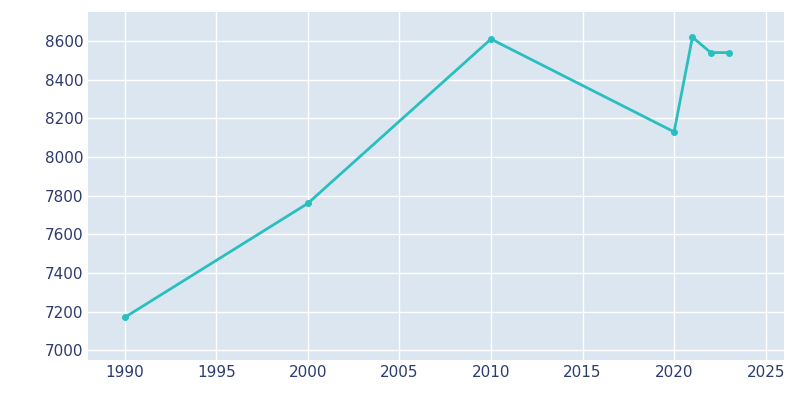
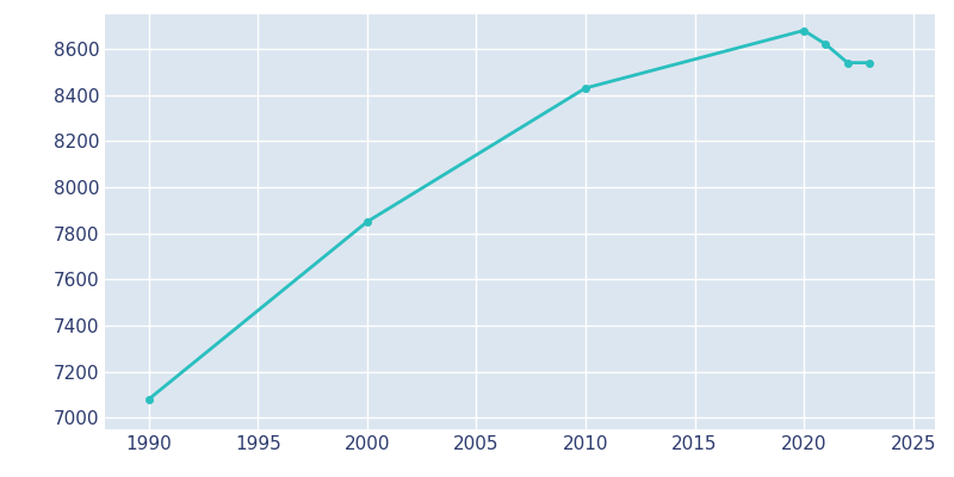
1990: 7170 -> 7080
2000: 7760 -> 7850
2010: 8610 -> 8430
2020: 8130 -> 8680
